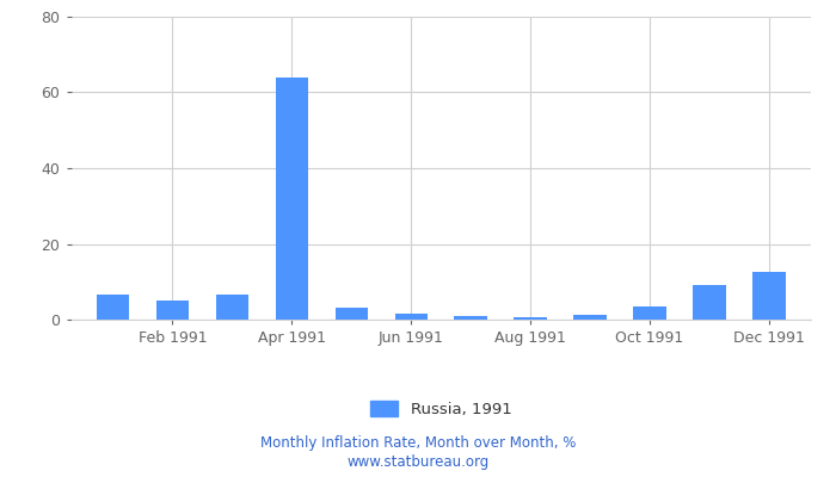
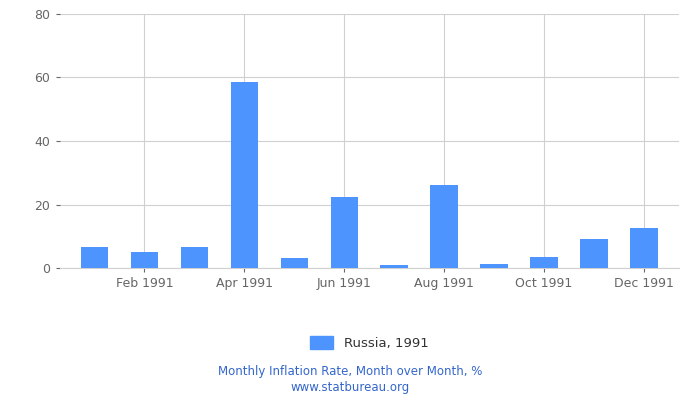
Apr 1991: 64.0 -> 58.5
Jun 1991: 1.5 -> 22.5
Aug 1991: 0.5 -> 26.0
